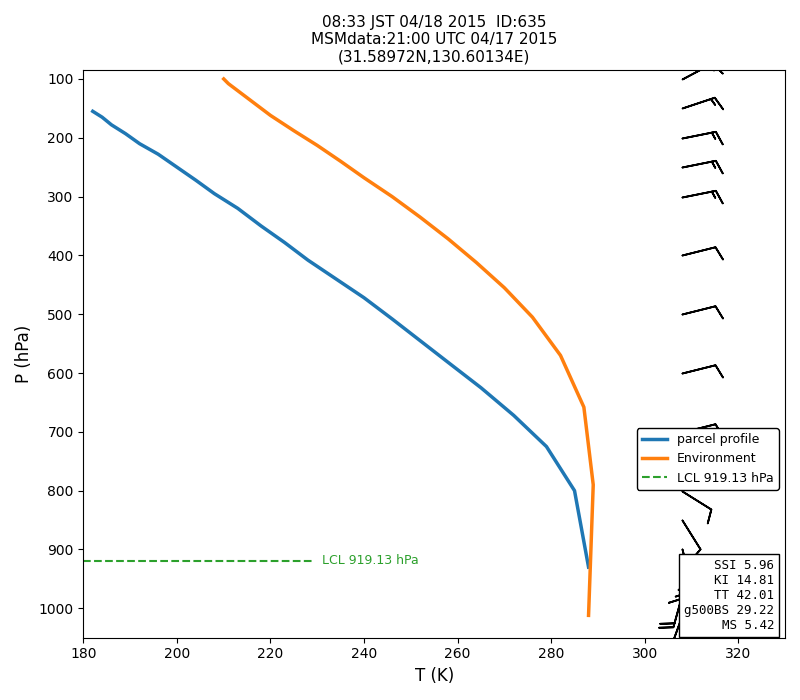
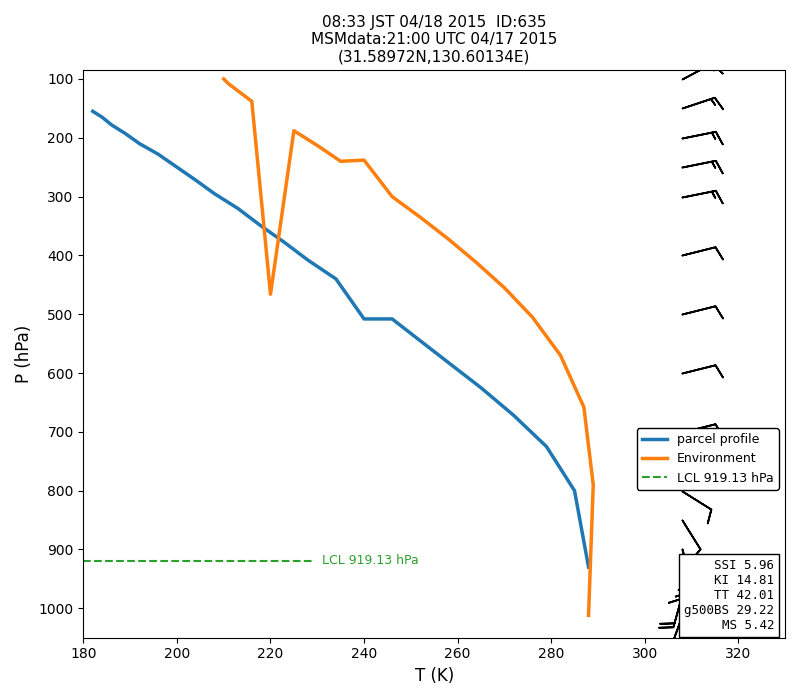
Environment/220: 162 -> 466
parcel profile/240: 472 -> 508
Environment/240: 268 -> 238
